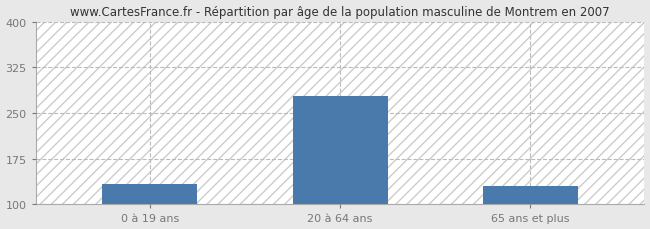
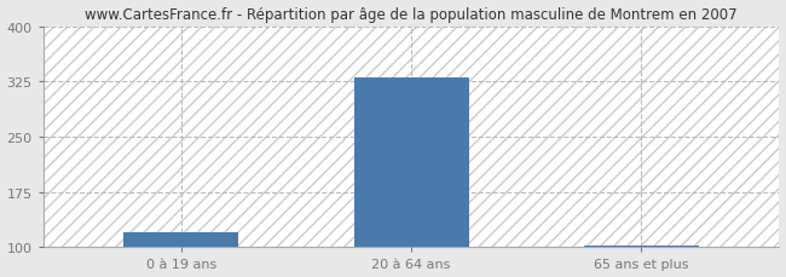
0 à 19 ans: 134 -> 120
20 à 64 ans: 278 -> 330
65 ans et plus: 130 -> 102
